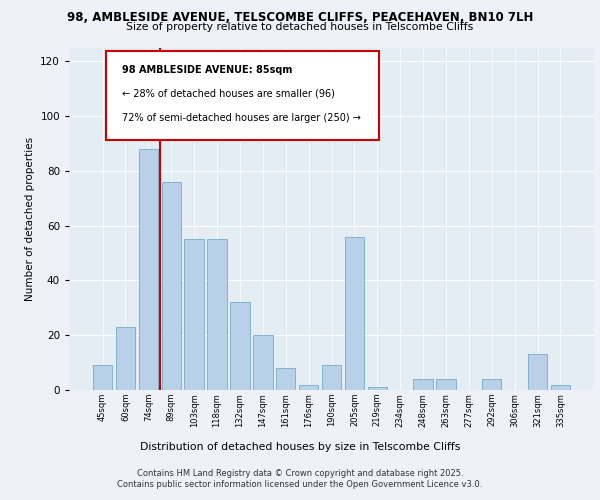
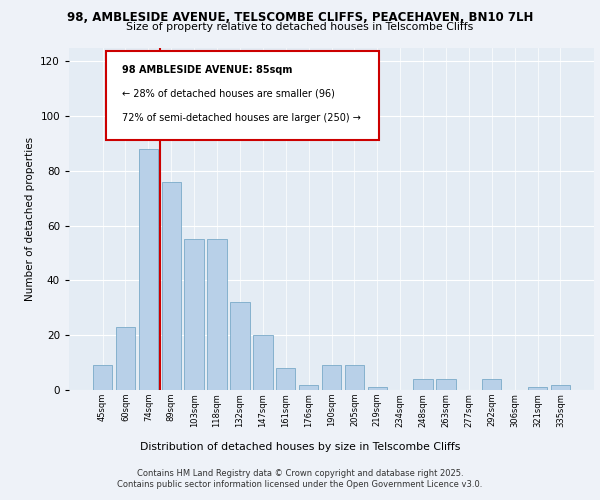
205sqm: 56 -> 9
321sqm: 13 -> 1
